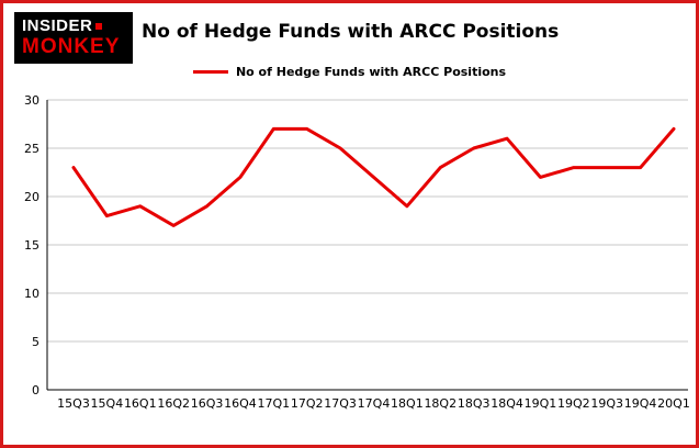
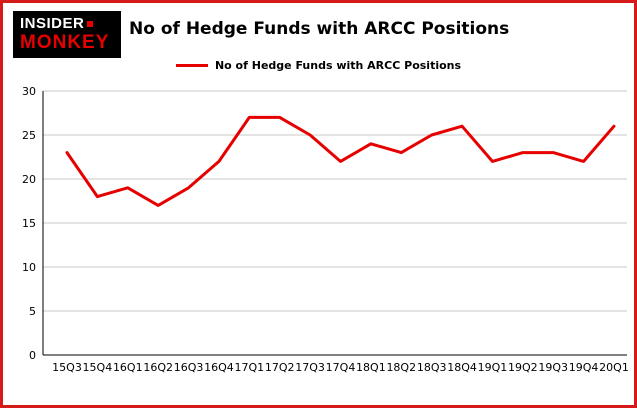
18Q1: 19 -> 24
19Q4: 23 -> 22
20Q1: 27 -> 26
